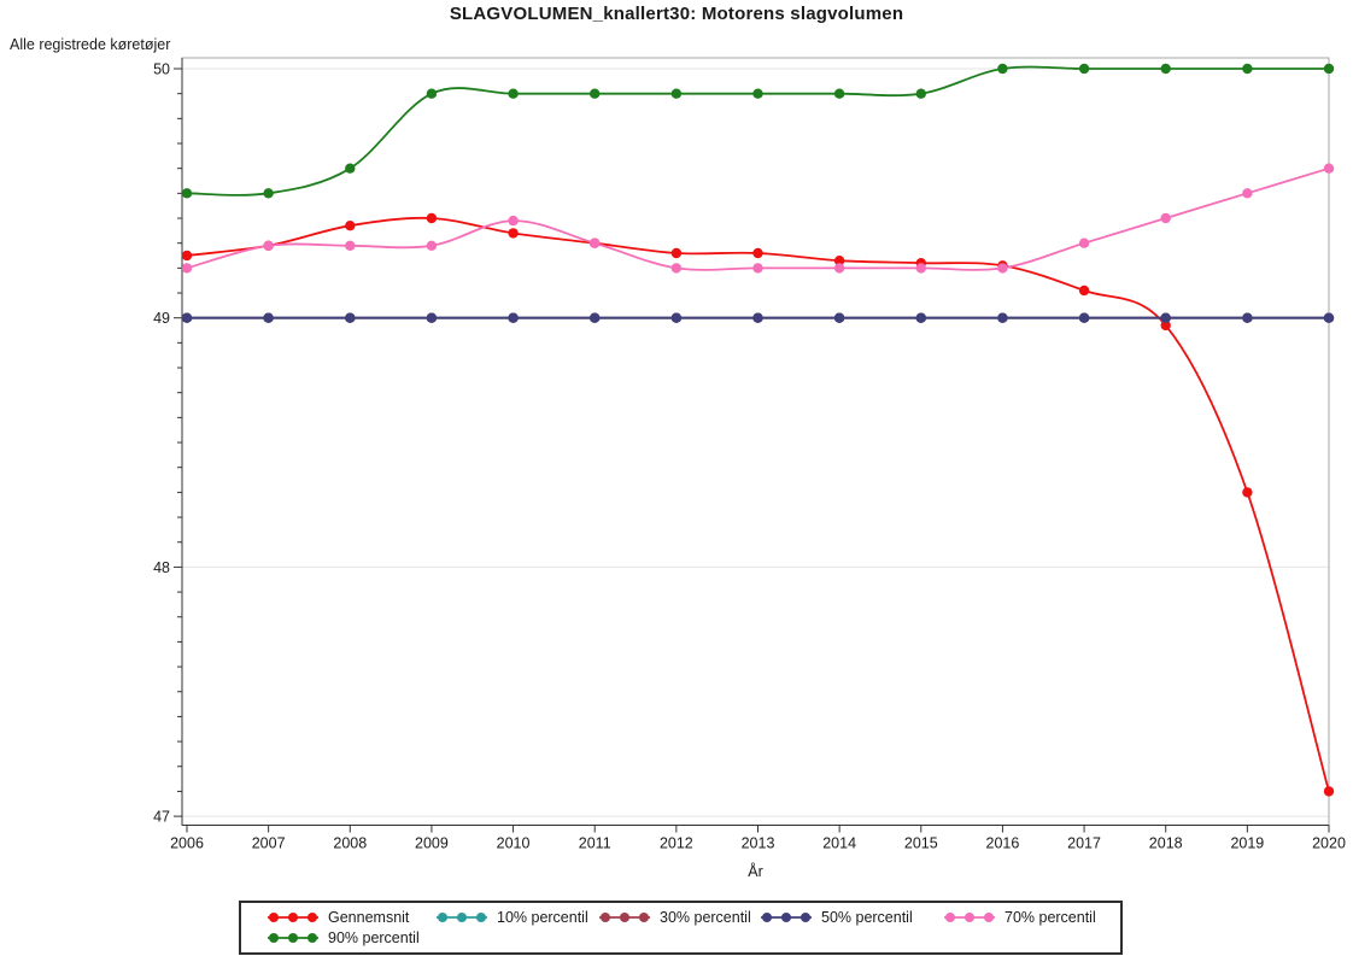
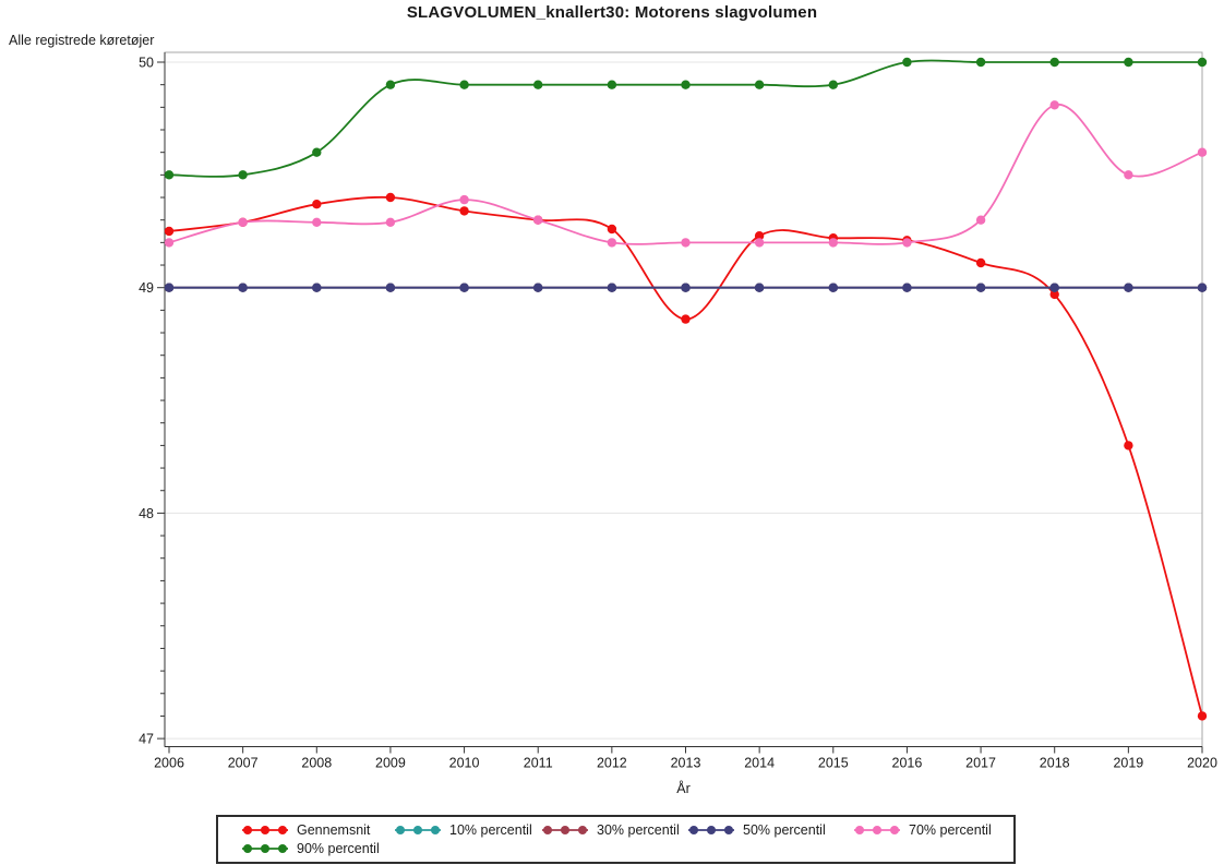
Gennemsnit/2013: 49.26 -> 48.86
70% percentil/2018: 49.40 -> 49.81
